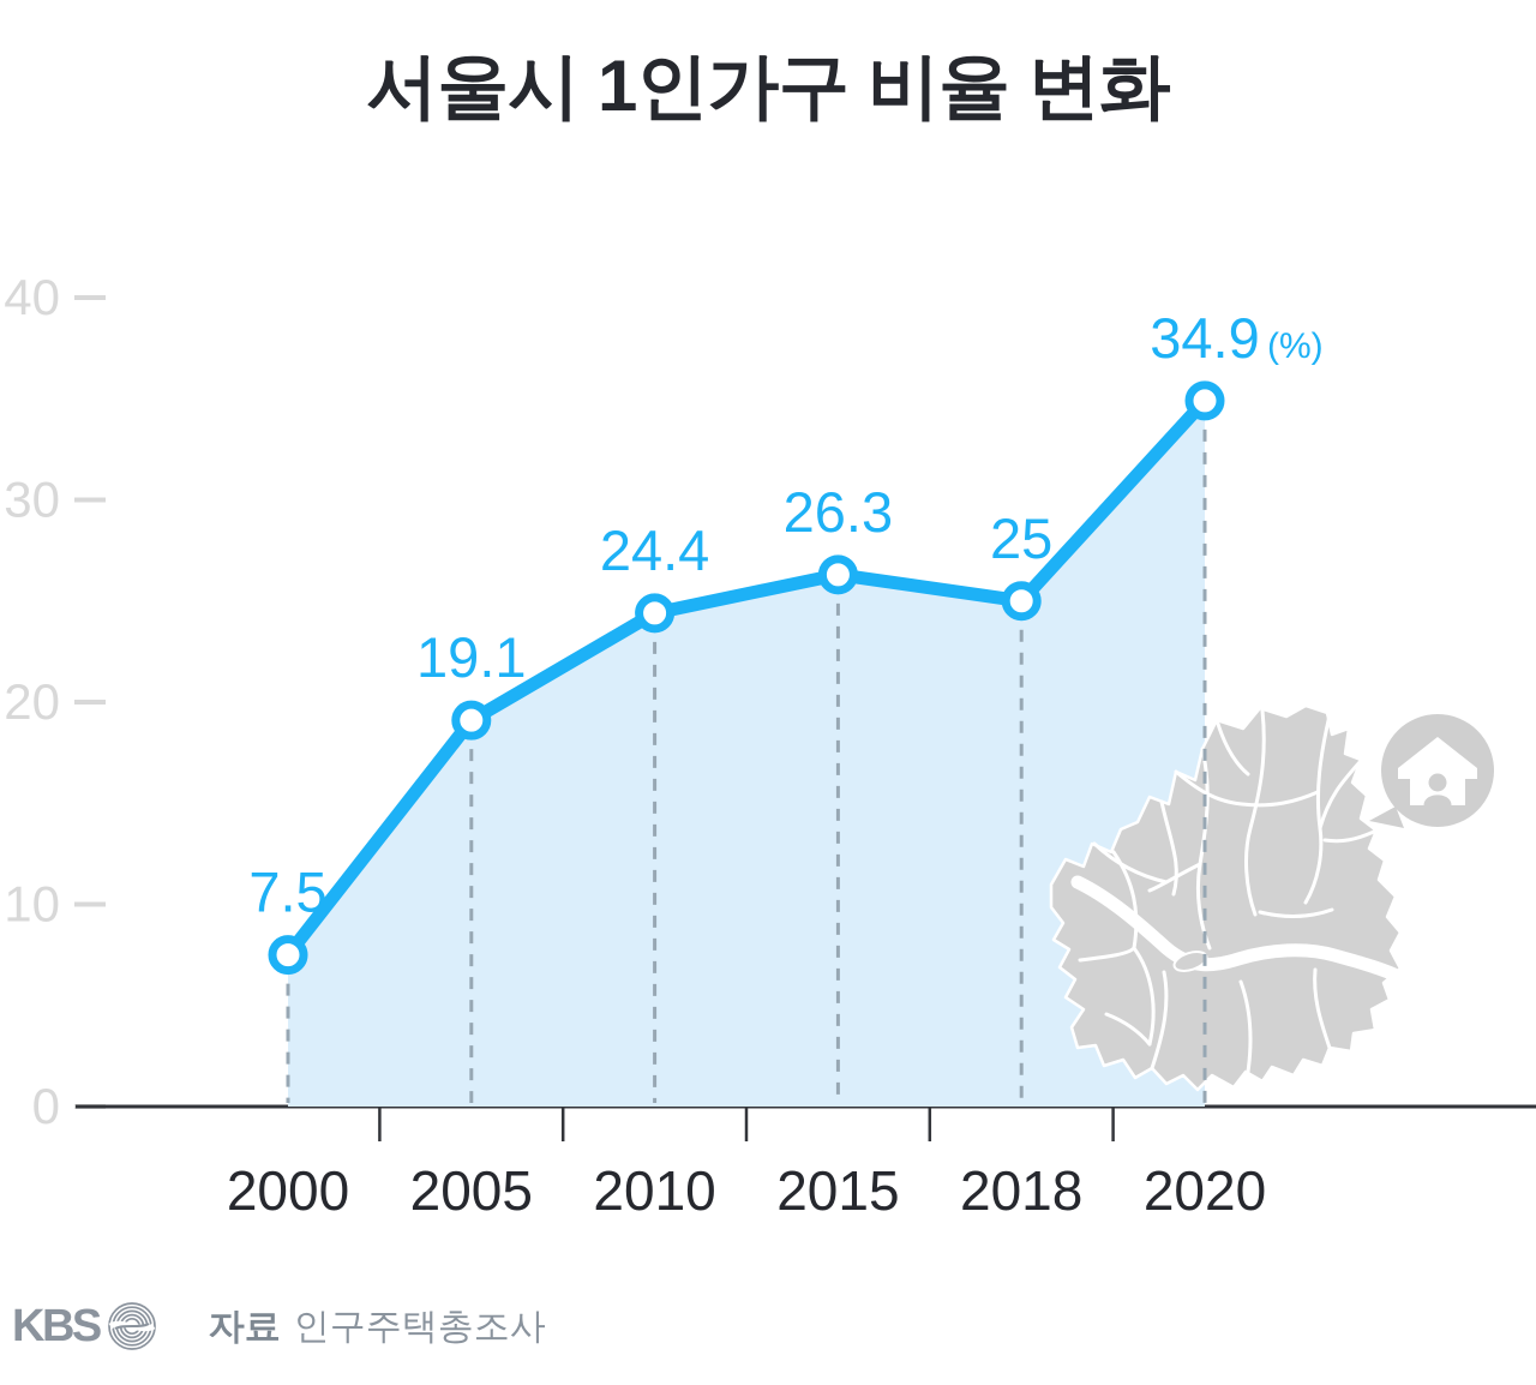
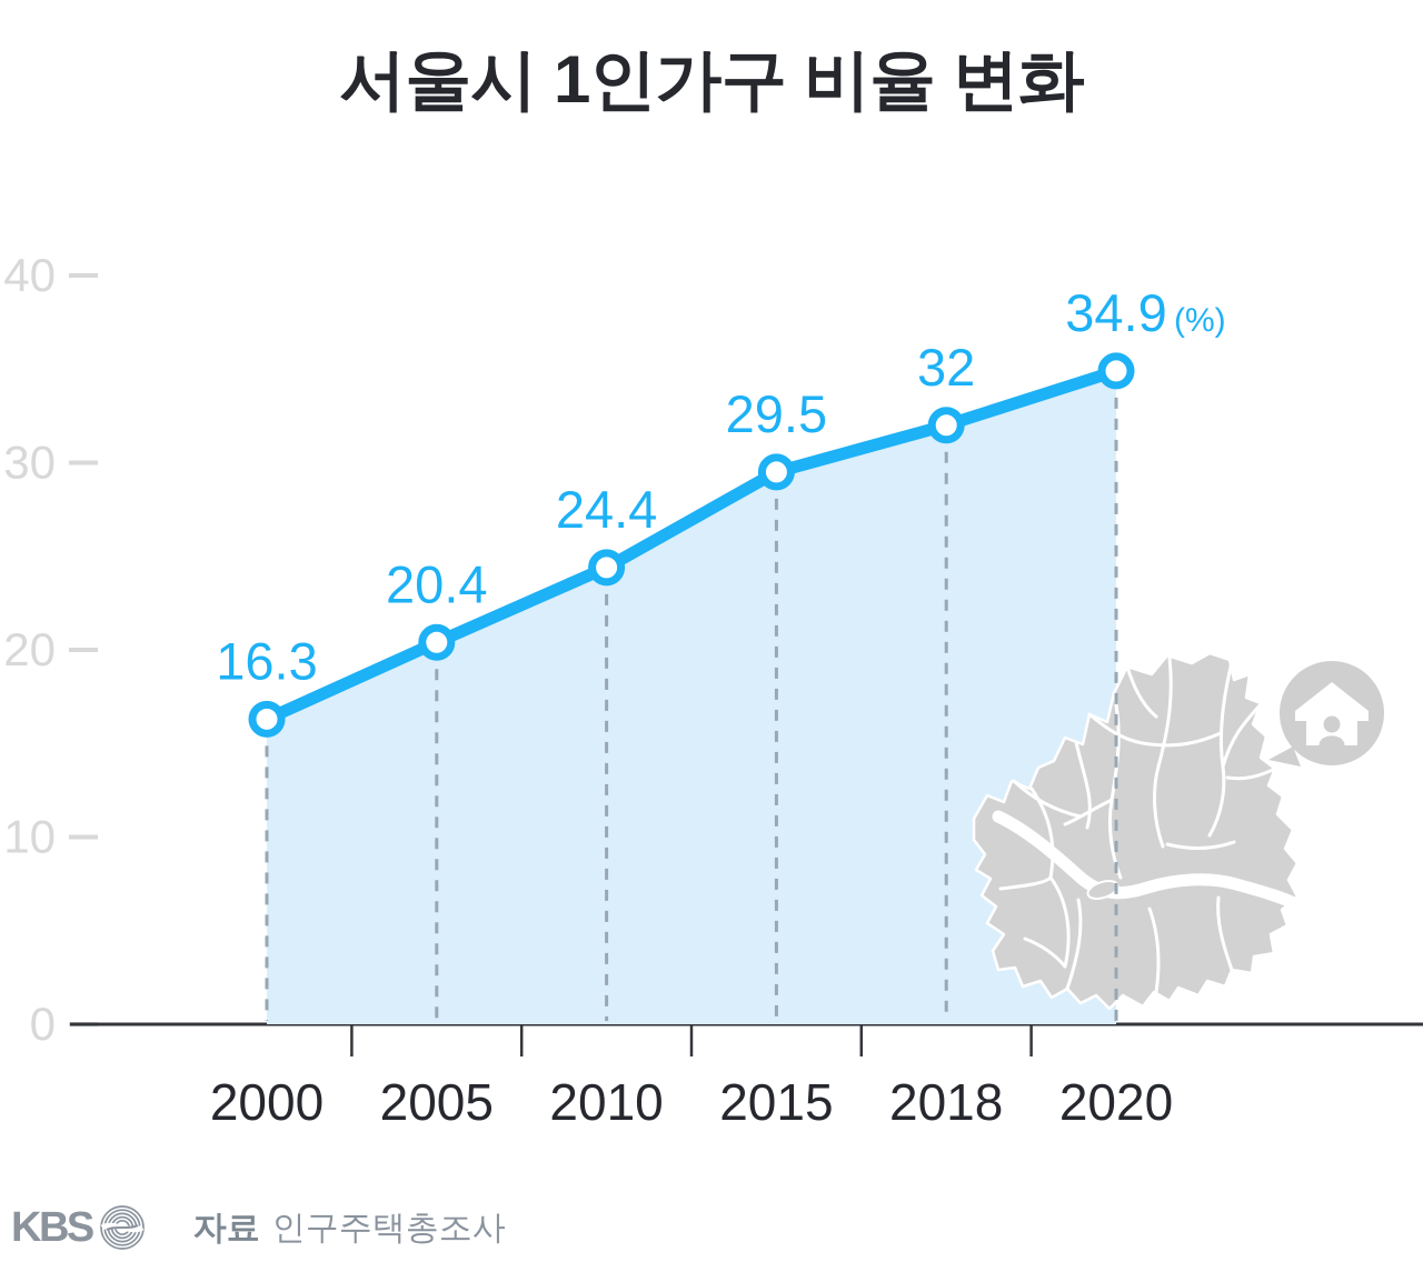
2000: 7.5 -> 16.3
2005: 19.1 -> 20.4
2015: 26.3 -> 29.5
2018: 25 -> 32
